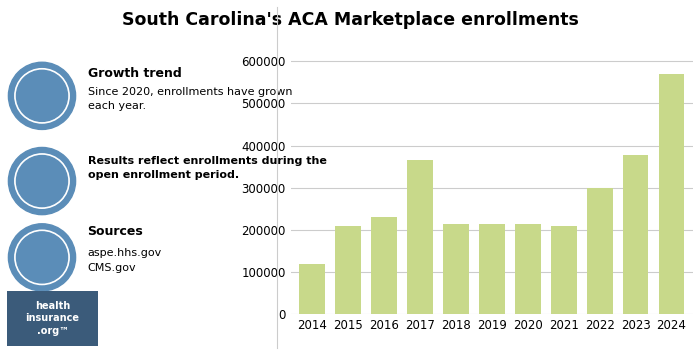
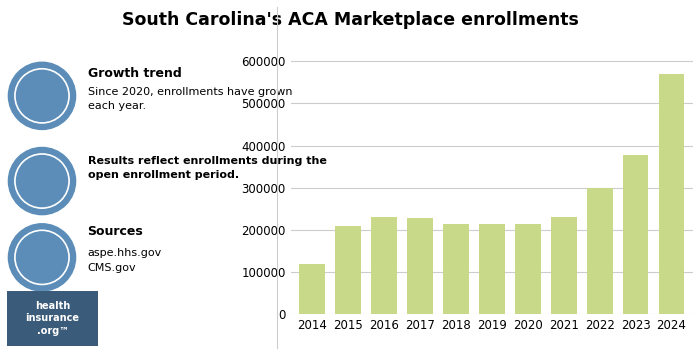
2017: 365000 -> 229000
2021: 210000 -> 230000
